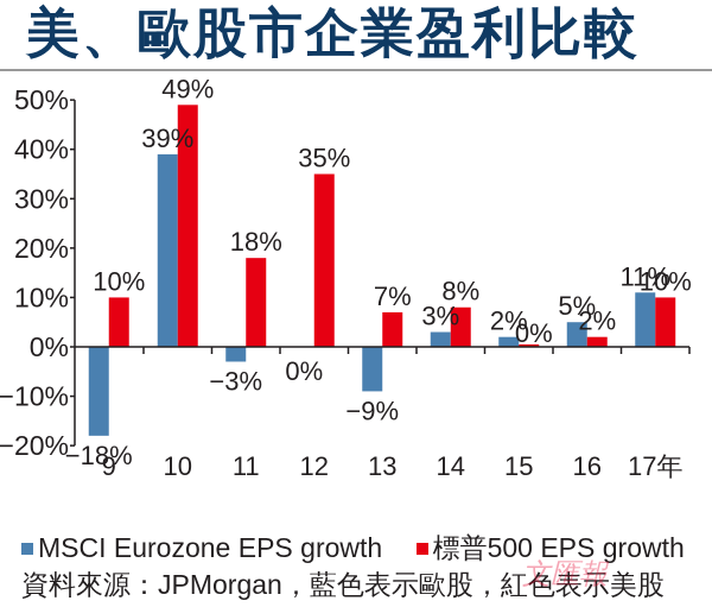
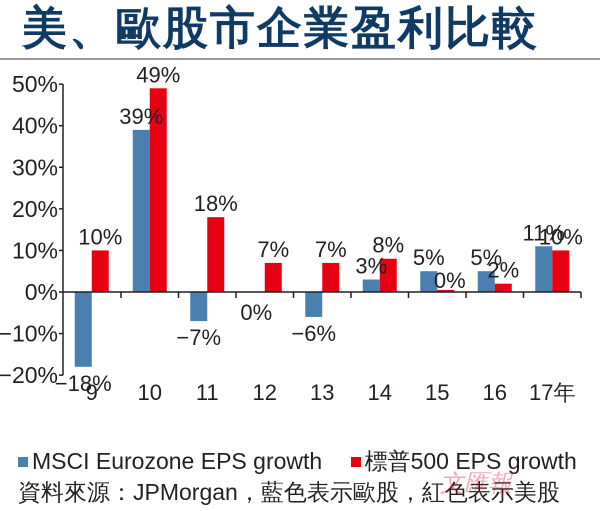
MSCI Eurozone EPS growth/11: −3% -> −7%
標普500 EPS growth/12: 35% -> 7%
MSCI Eurozone EPS growth/13: −9% -> −6%
MSCI Eurozone EPS growth/15: 2% -> 5%
